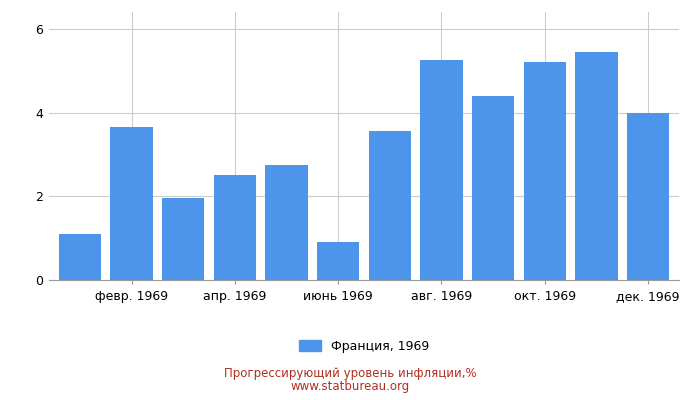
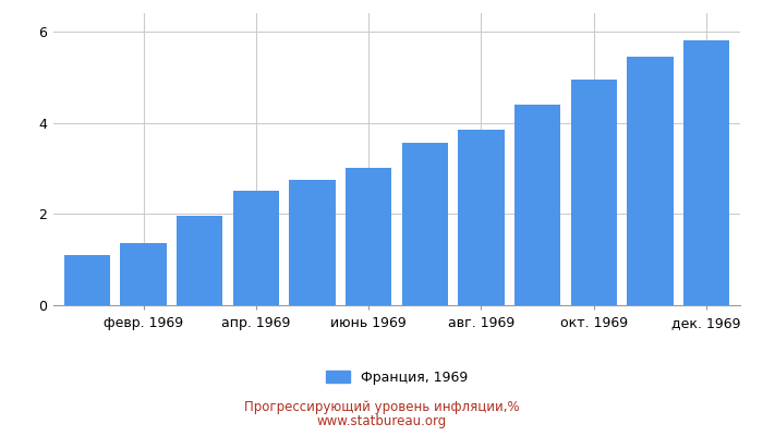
февр. 1969: 3.65 -> 1.35
июнь 1969: 0.90 -> 3.00
авг. 1969: 5.25 -> 3.85
окт. 1969: 5.20 -> 4.95
дек. 1969: 4.00 -> 5.80
